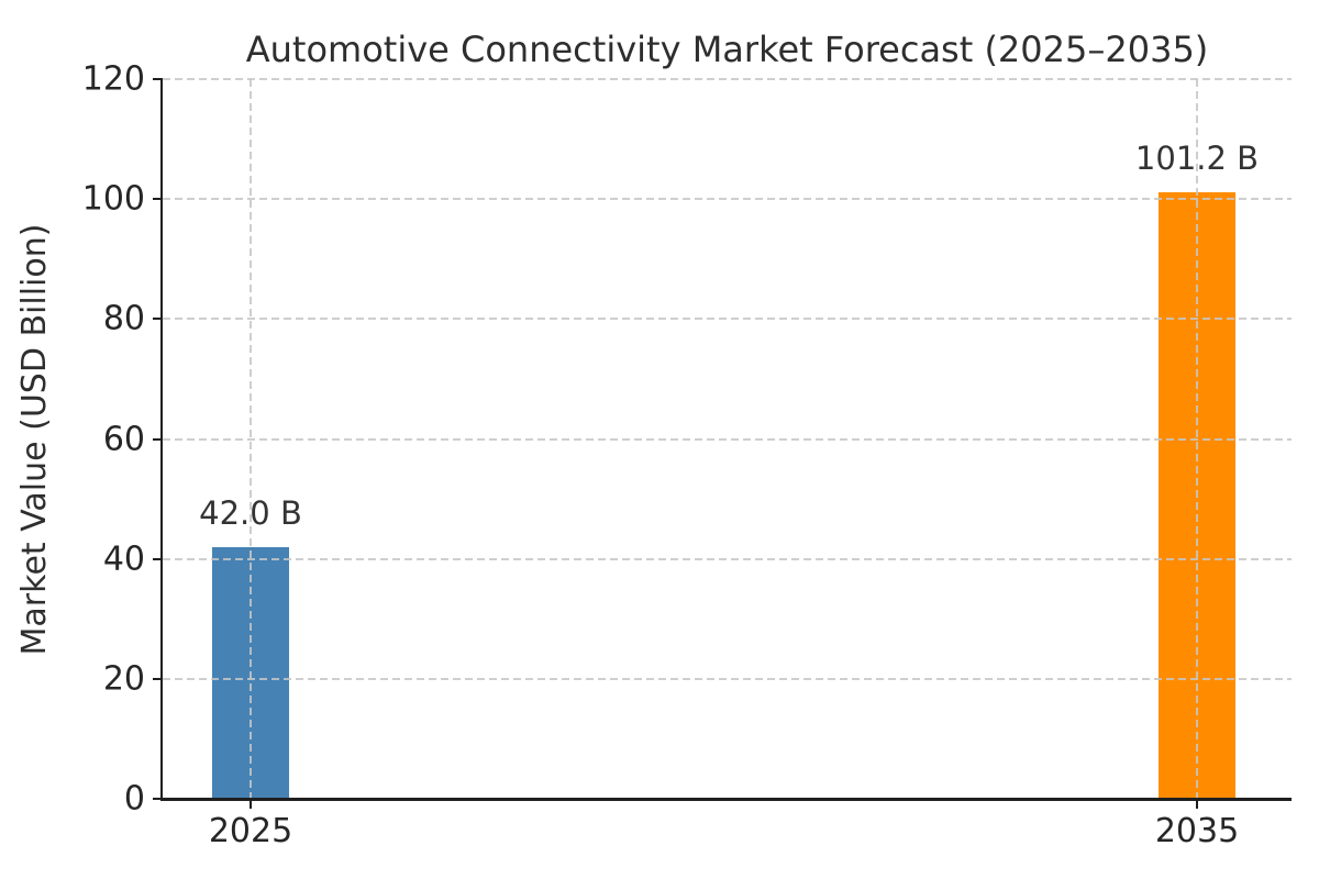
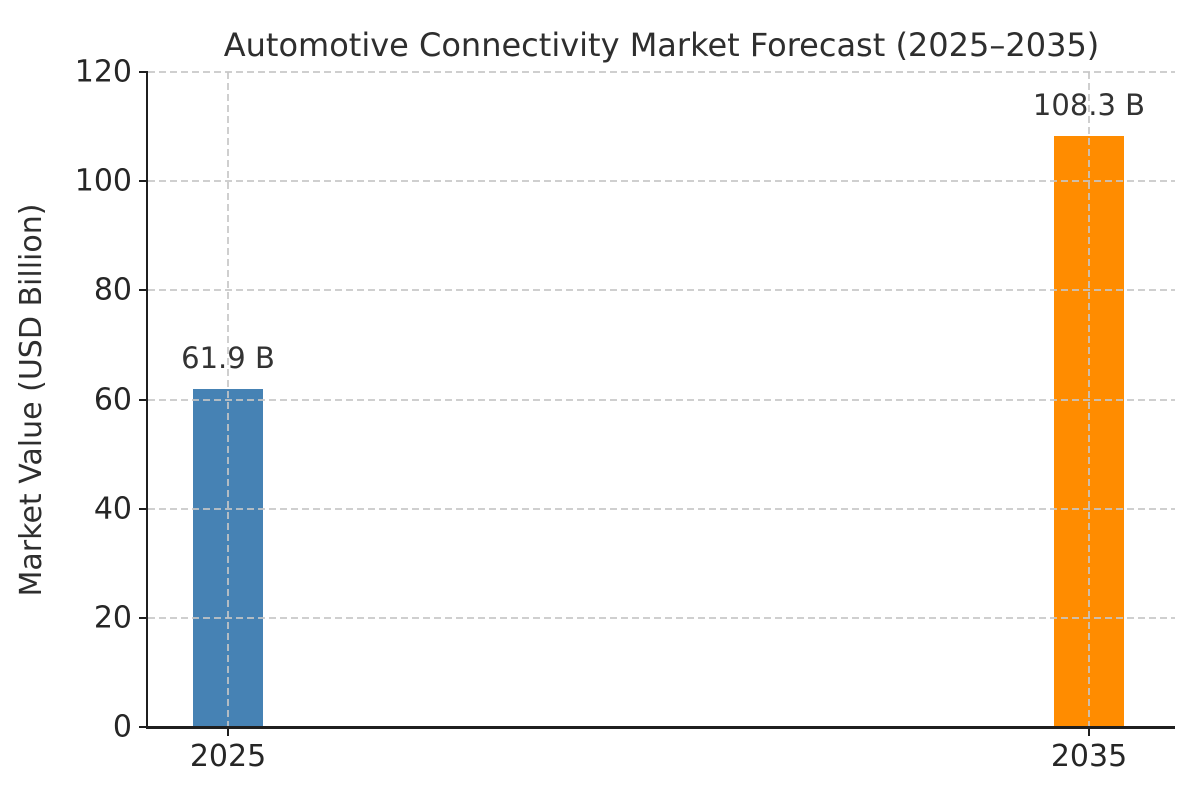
2025: 42.0 -> 61.9
2035: 101.2 -> 108.3
